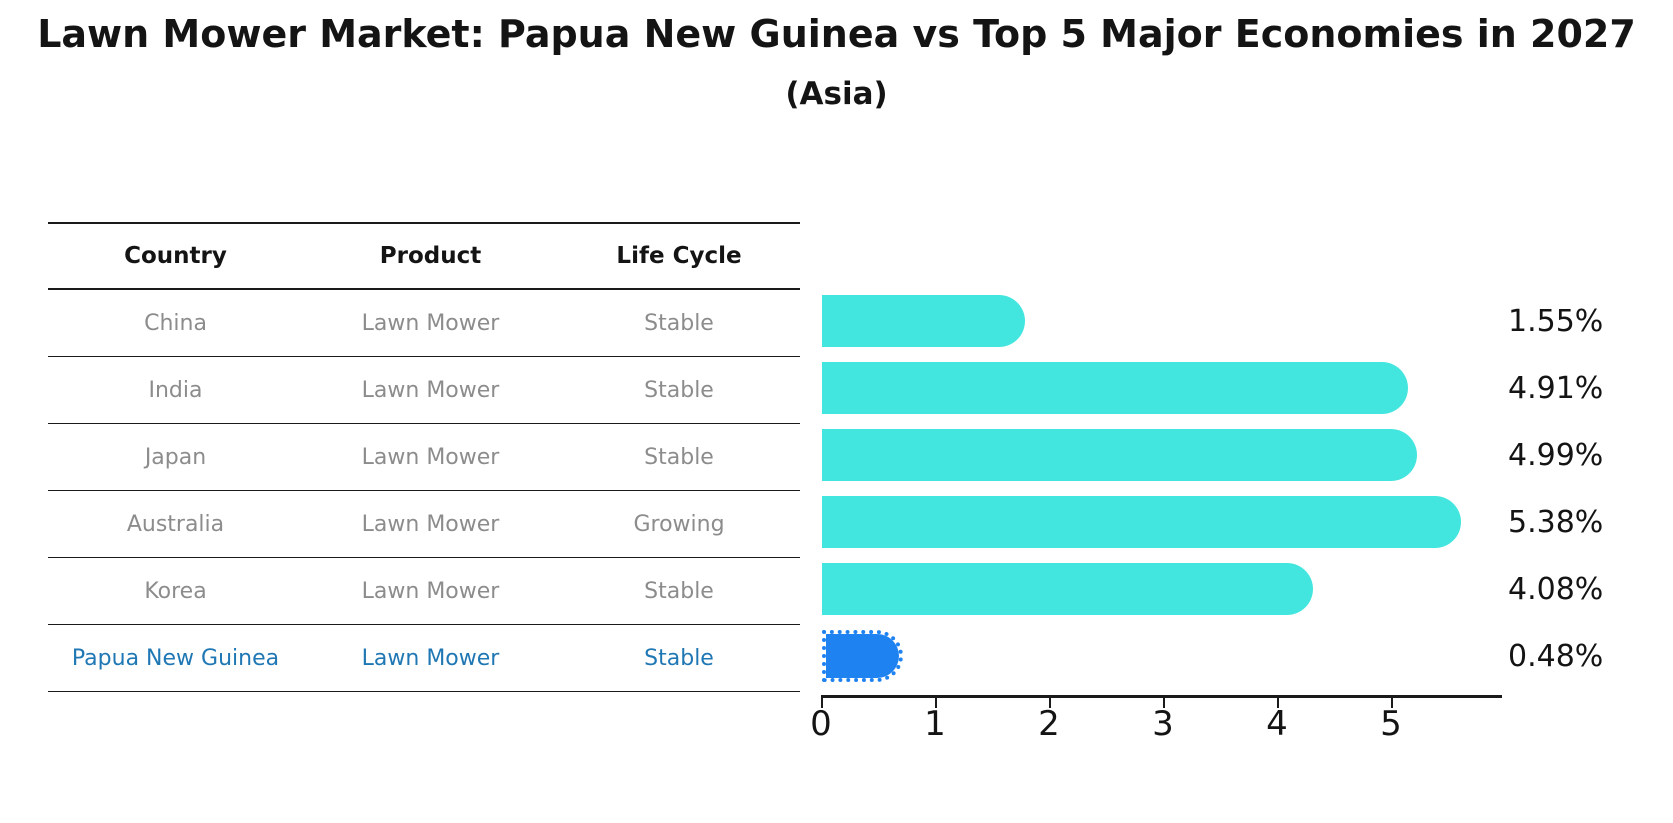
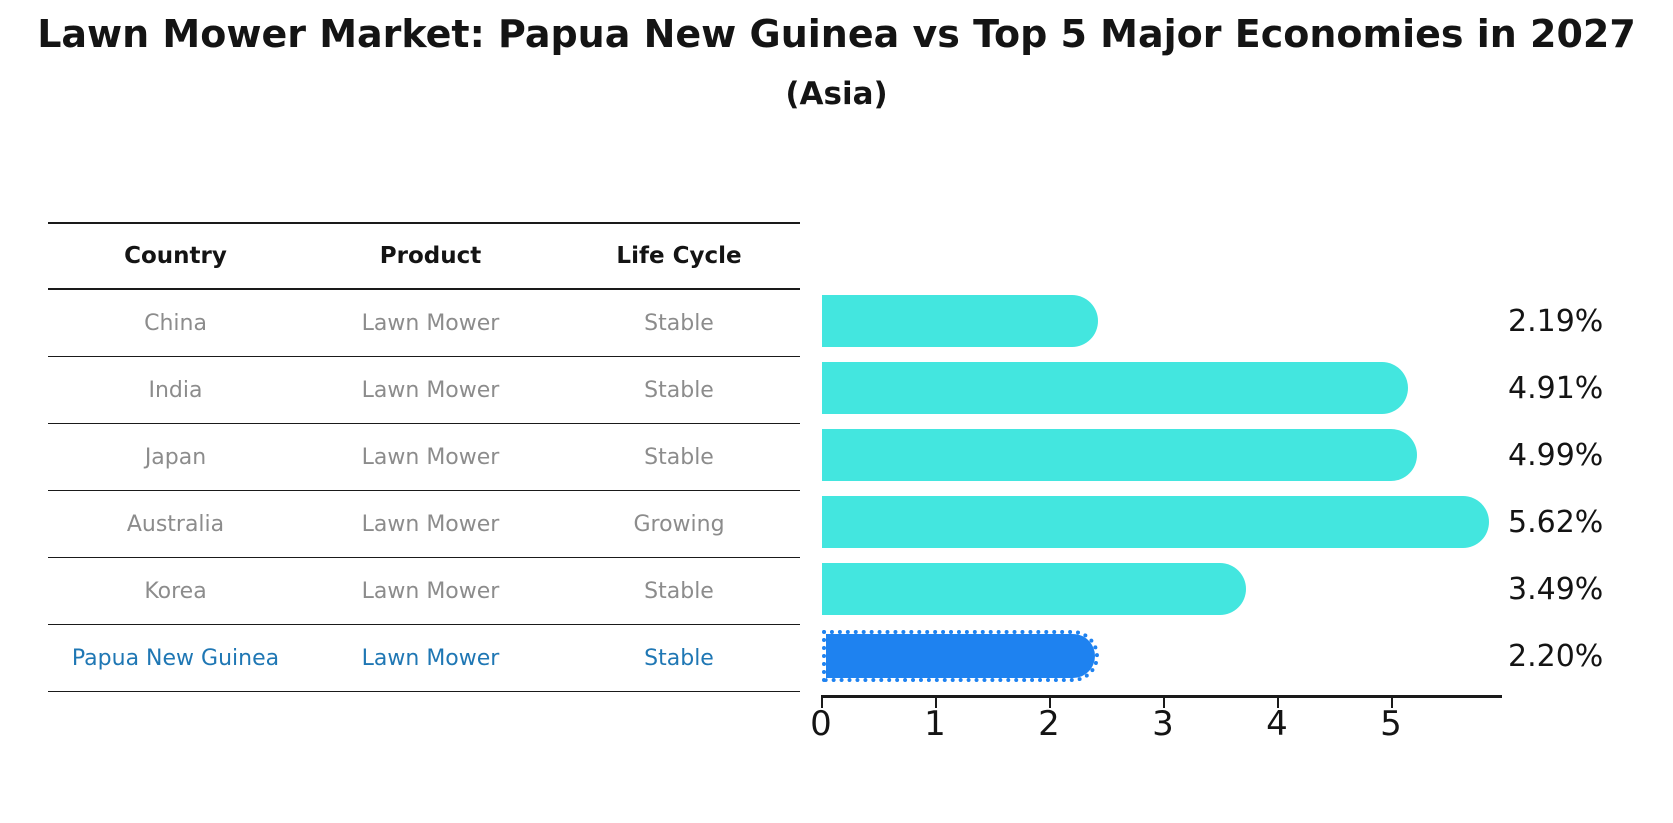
China: 1.55% -> 2.19%
Australia: 5.38% -> 5.62%
Korea: 4.08% -> 3.49%
Papua New Guinea: 0.48% -> 2.20%
